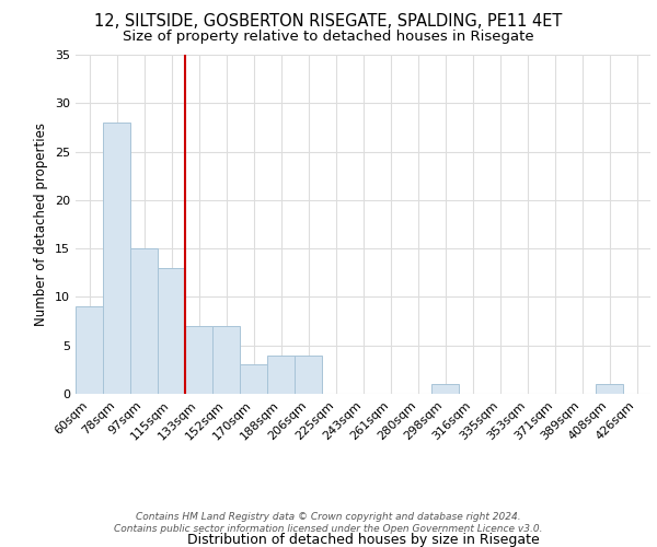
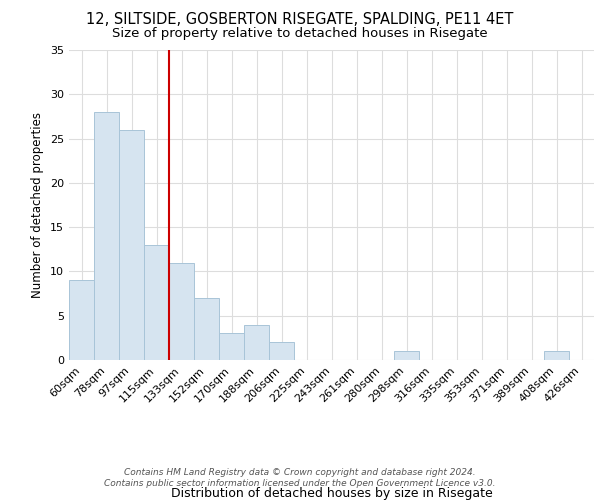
97sqm: 15 -> 26
133sqm: 7 -> 11
206sqm: 4 -> 2
